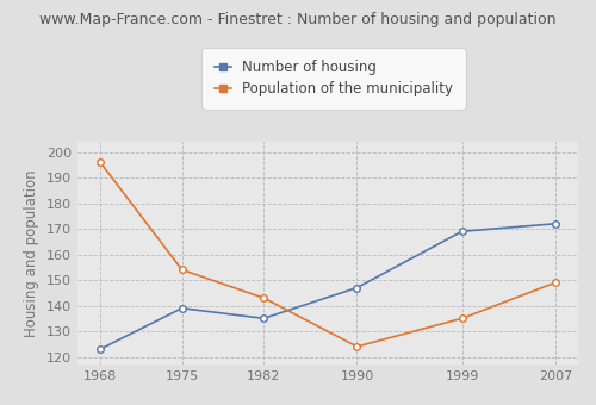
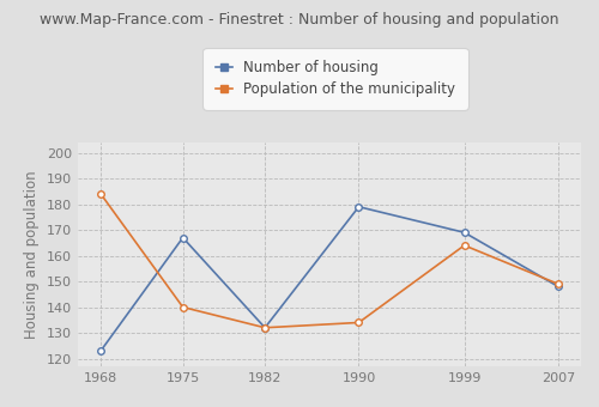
Population of the municipality/1968: 196 -> 184
Number of housing/1975: 139 -> 167
Population of the municipality/1975: 154 -> 140
Number of housing/1982: 135 -> 132
Population of the municipality/1982: 143 -> 132
Number of housing/1990: 147 -> 179
Population of the municipality/1990: 124 -> 134
Population of the municipality/1999: 135 -> 164
Number of housing/2007: 172 -> 148
